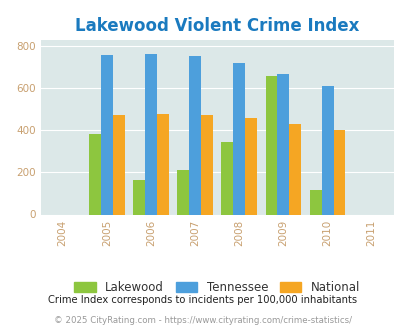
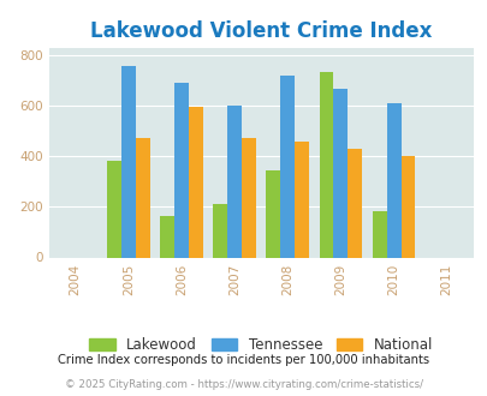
Tennessee/2006: 760 -> 690
National/2006: 478 -> 595
Tennessee/2007: 753 -> 600
Lakewood/2009: 655 -> 735
Lakewood/2010: 115 -> 185
